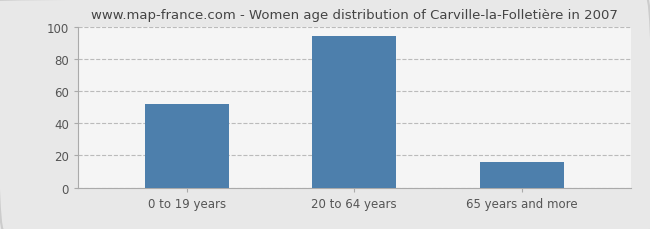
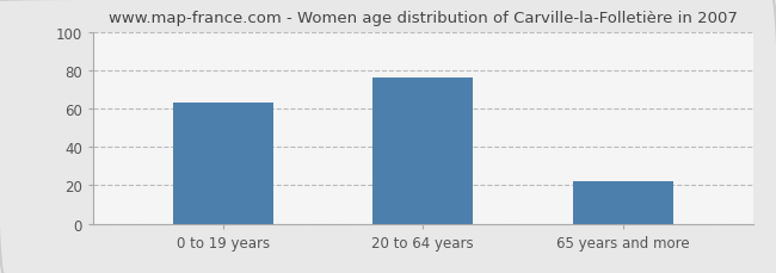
0 to 19 years: 52 -> 63
20 to 64 years: 94 -> 76
65 years and more: 16 -> 22
